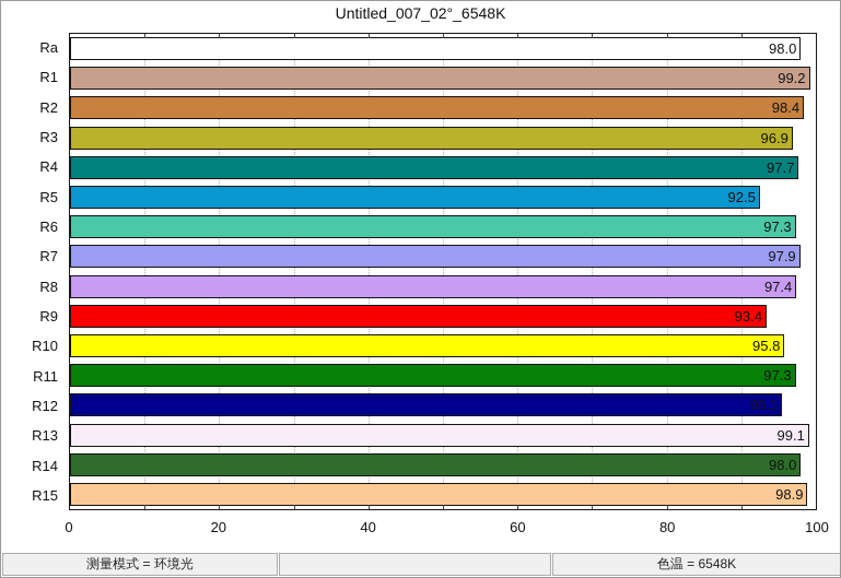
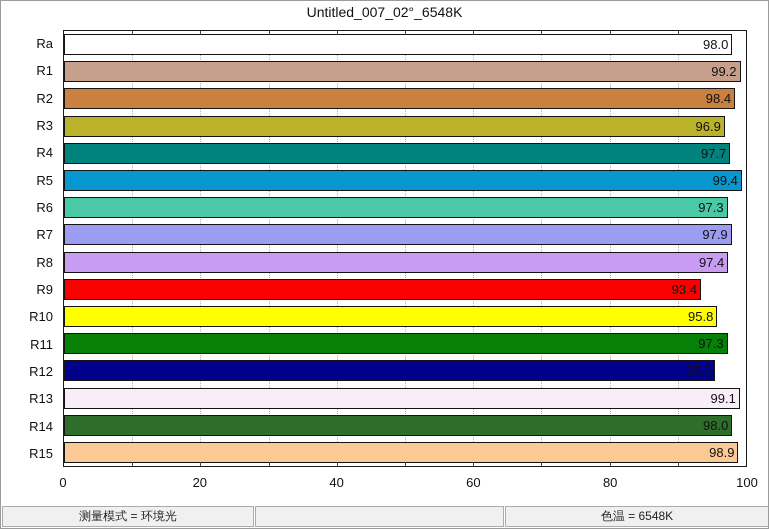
R5: 92.5 -> 99.4
